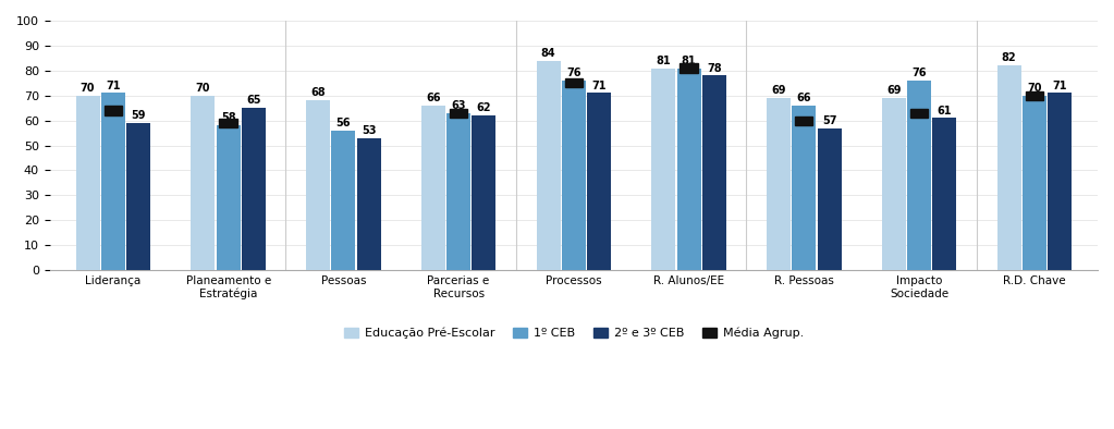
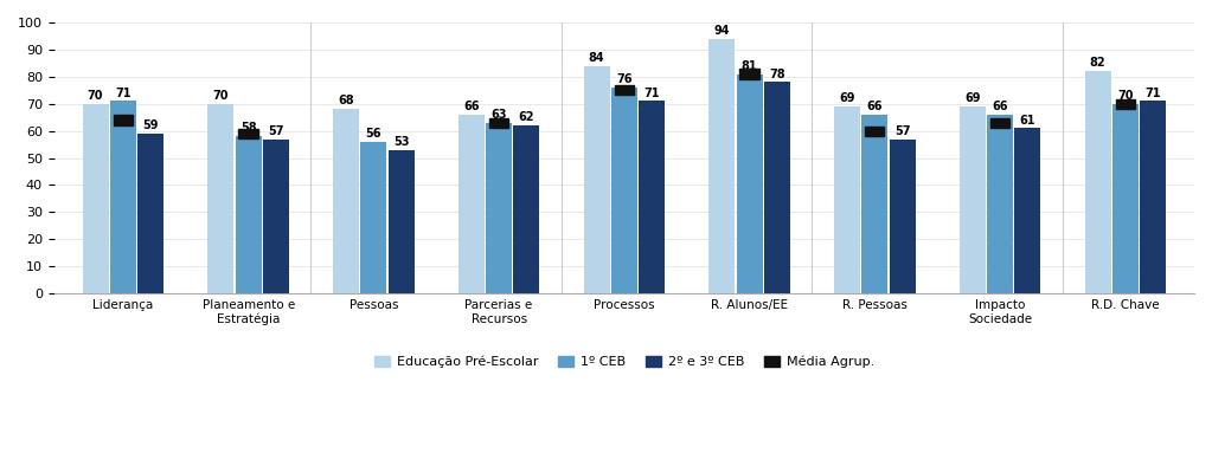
2º e 3º CEB/Planeamento e Estratégia: 65 -> 57
Educação Pré-Escolar/R. Alunos/EE: 81 -> 94
1º CEB/Impacto Sociedade: 76 -> 66
